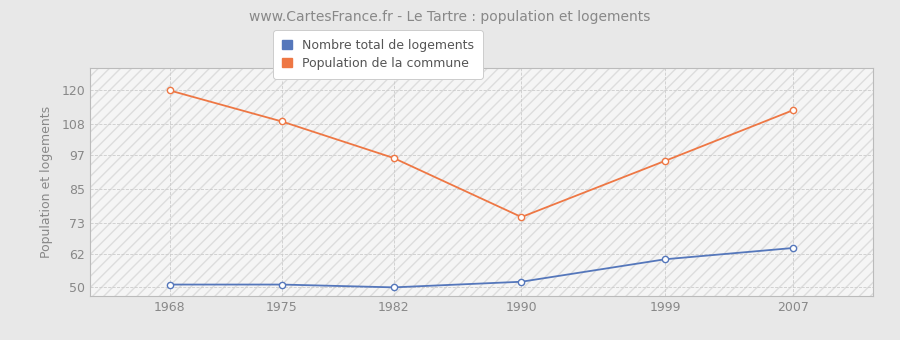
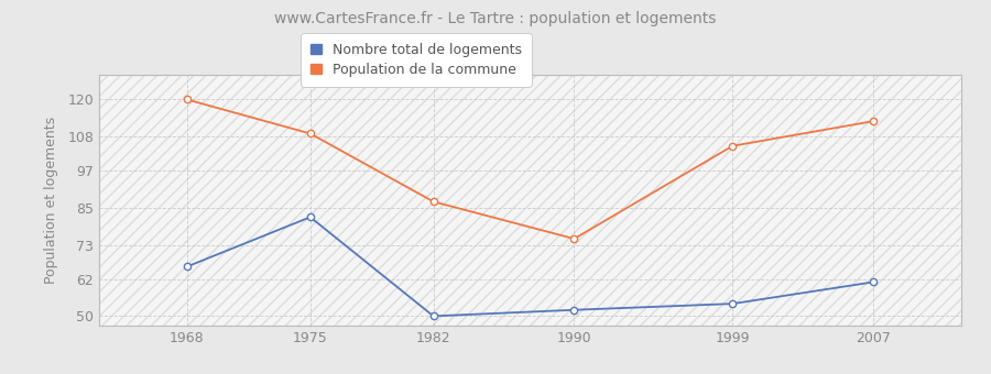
Nombre total de logements/1968: 51 -> 66
Nombre total de logements/1975: 51 -> 82
Population de la commune/1982: 96 -> 87
Nombre total de logements/1999: 60 -> 54
Population de la commune/1999: 95 -> 105
Nombre total de logements/2007: 64 -> 61
